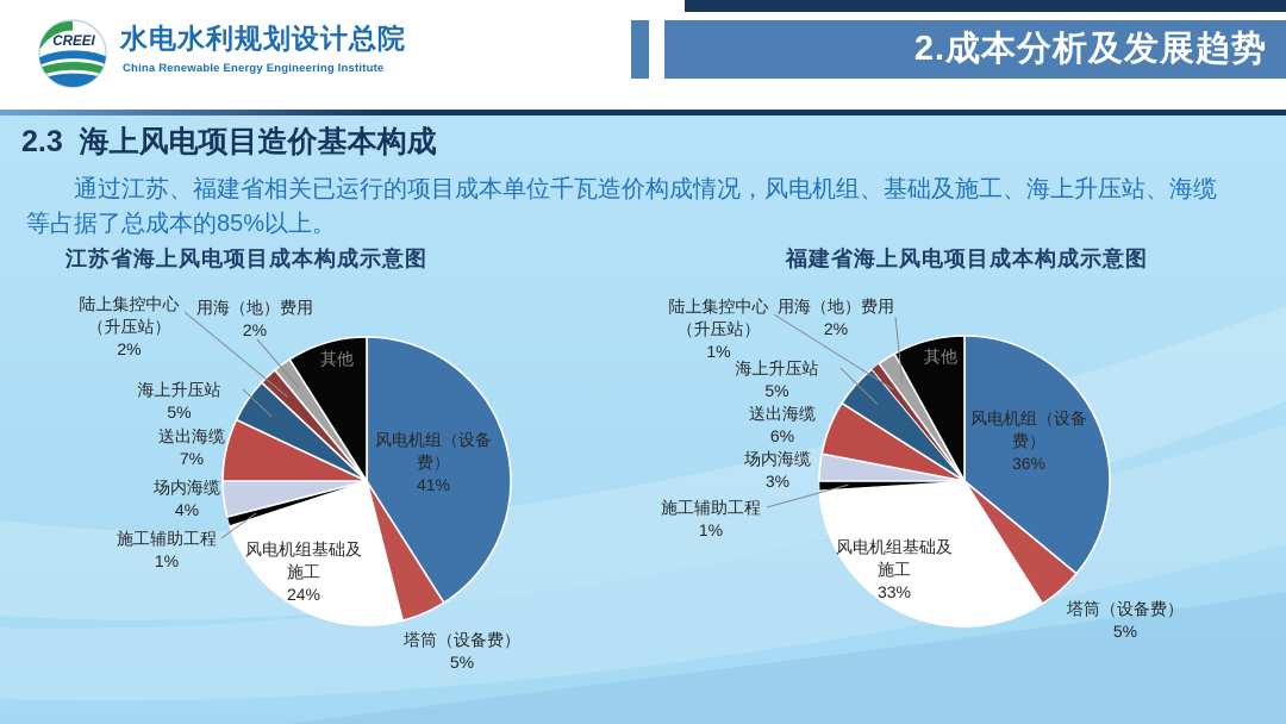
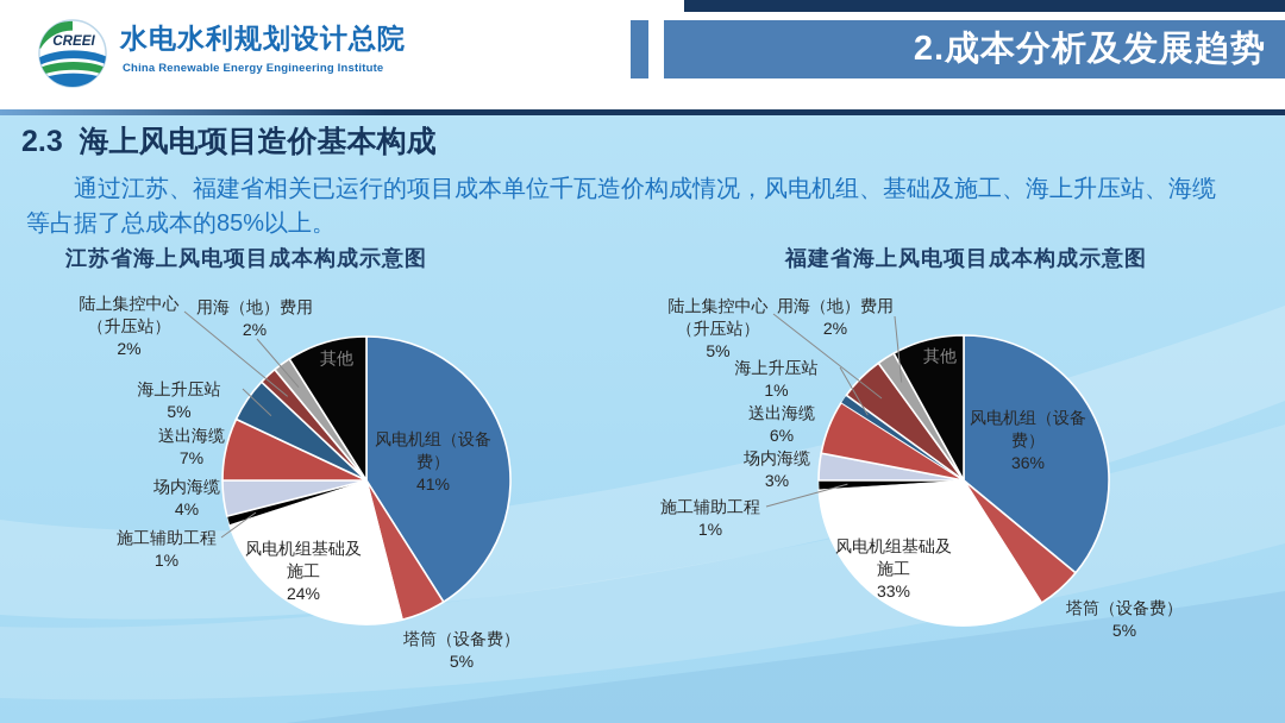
福建省海上风电项目成本构成示意图/海上升压站: 5% -> 1%
福建省海上风电项目成本构成示意图/陆上集控中心（升压站）: 1% -> 5%
